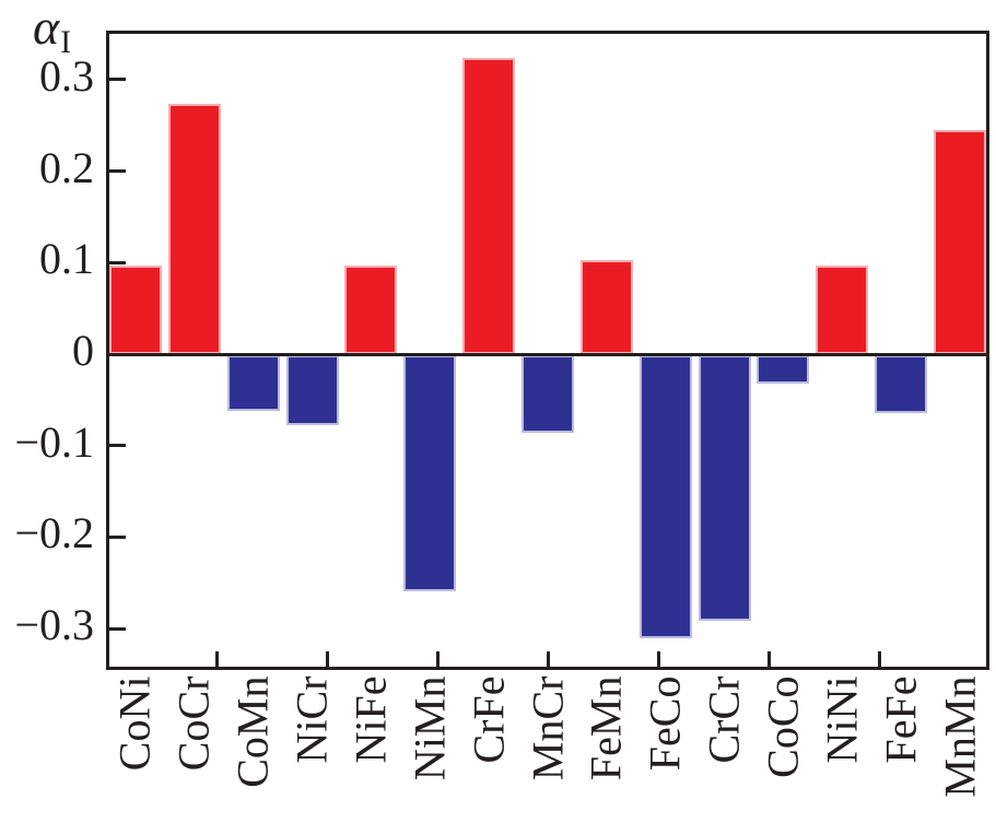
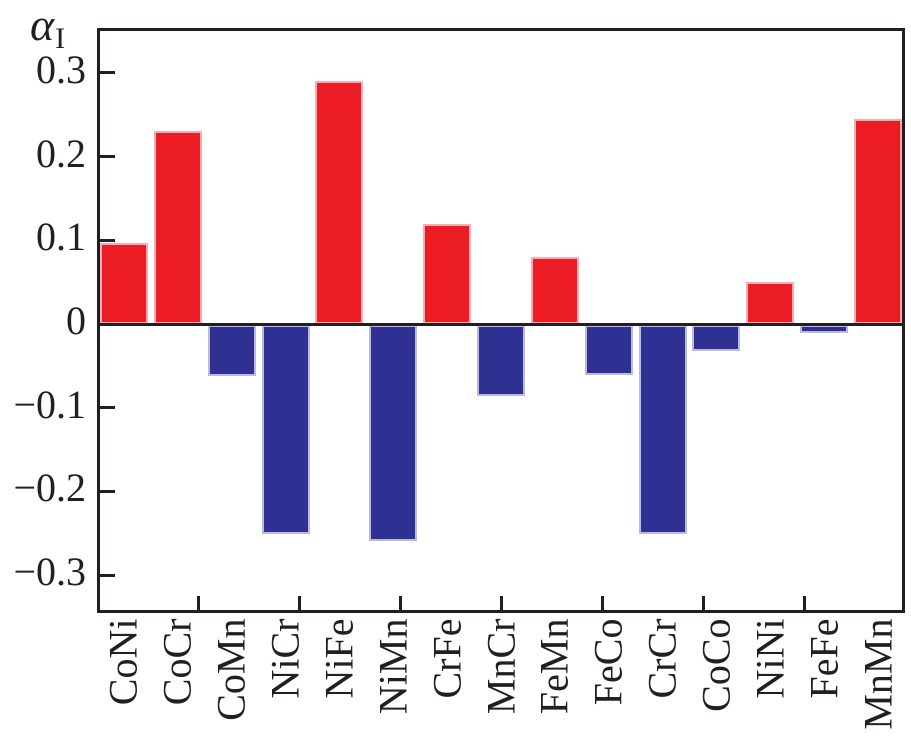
CoCr: 0.27 -> 0.23
NiCr: -0.08 -> -0.25
NiFe: 0.10 -> 0.29
CrFe: 0.32 -> 0.12
FeMn: 0.10 -> 0.08
FeCo: -0.31 -> -0.06
CrCr: -0.29 -> -0.25
NiNi: 0.10 -> 0.05
FeFe: -0.06 -> -0.01
